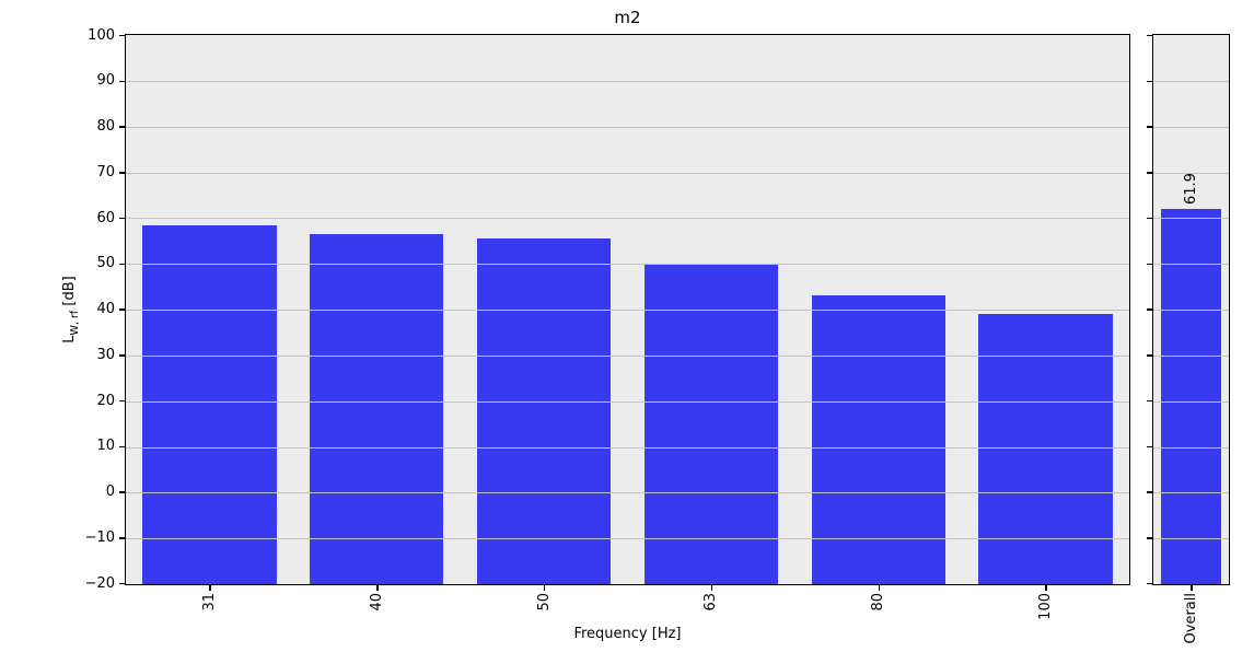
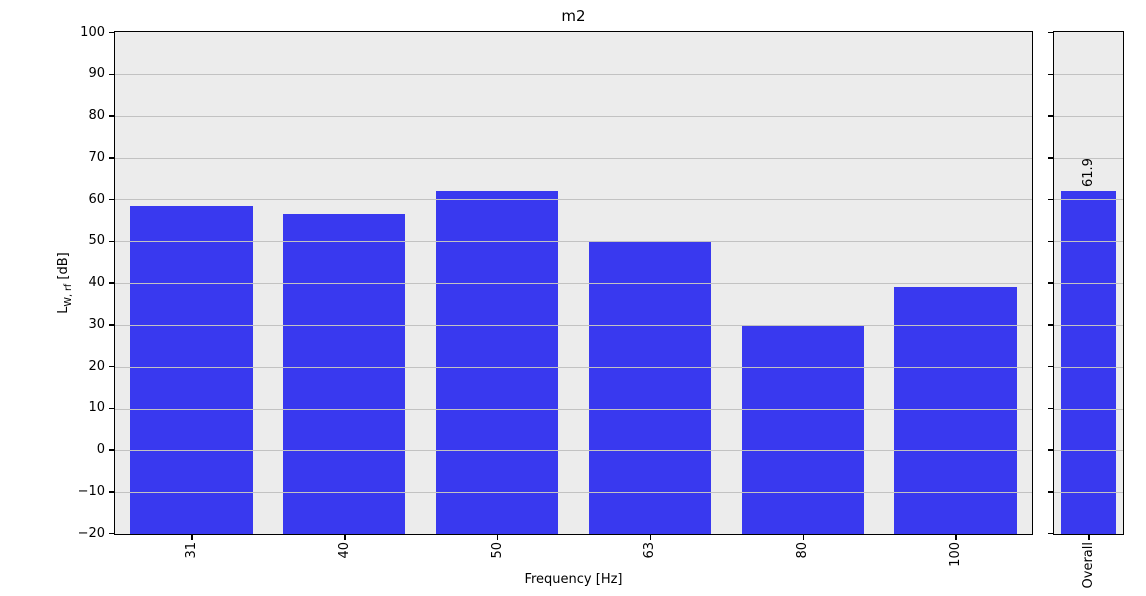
50: 56 -> 62
80: 43 -> 30
